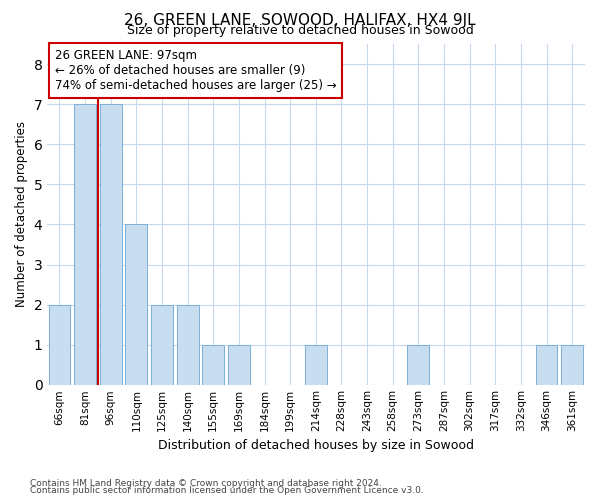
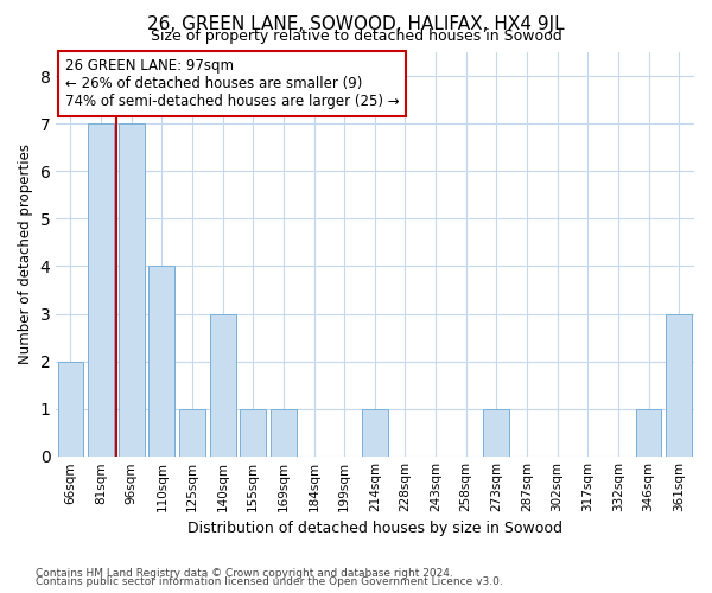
125sqm: 2 -> 1
140sqm: 2 -> 3
361sqm: 1 -> 3
